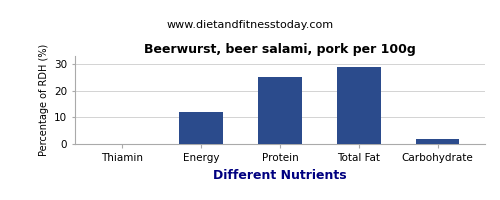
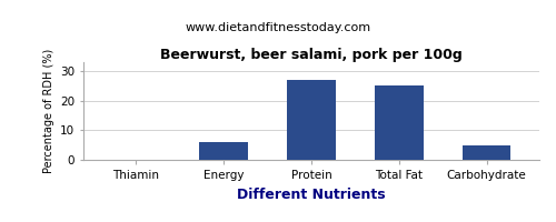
Energy: 12 -> 6
Protein: 25 -> 27
Total Fat: 29 -> 25
Carbohydrate: 2 -> 5
